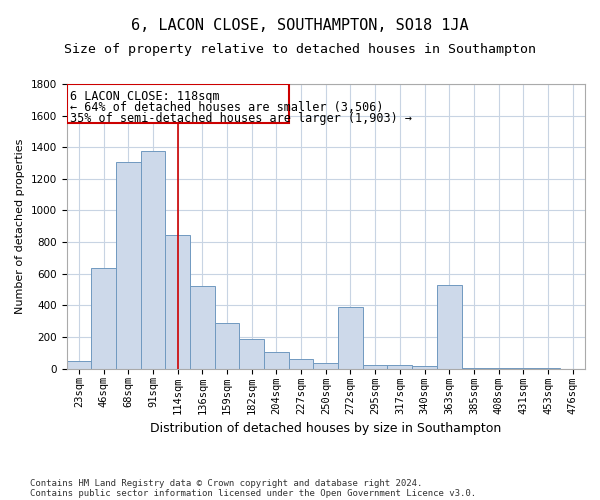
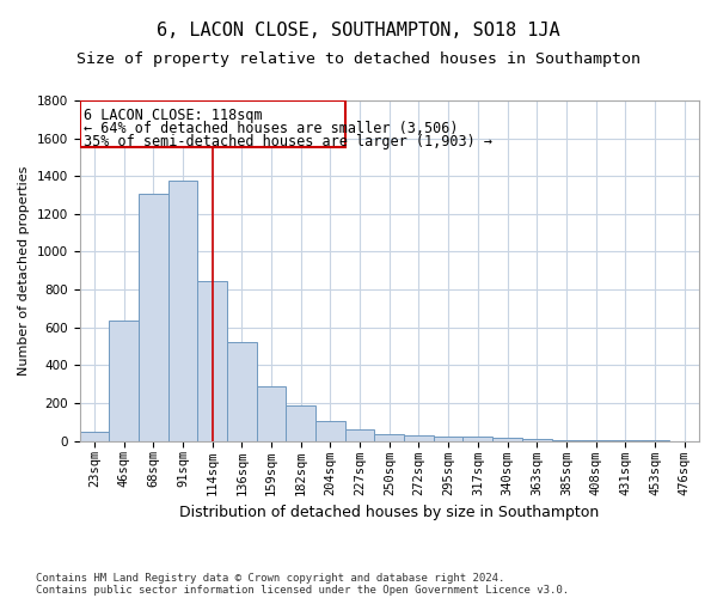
272sqm: 390 -> 30
363sqm: 530 -> 10
